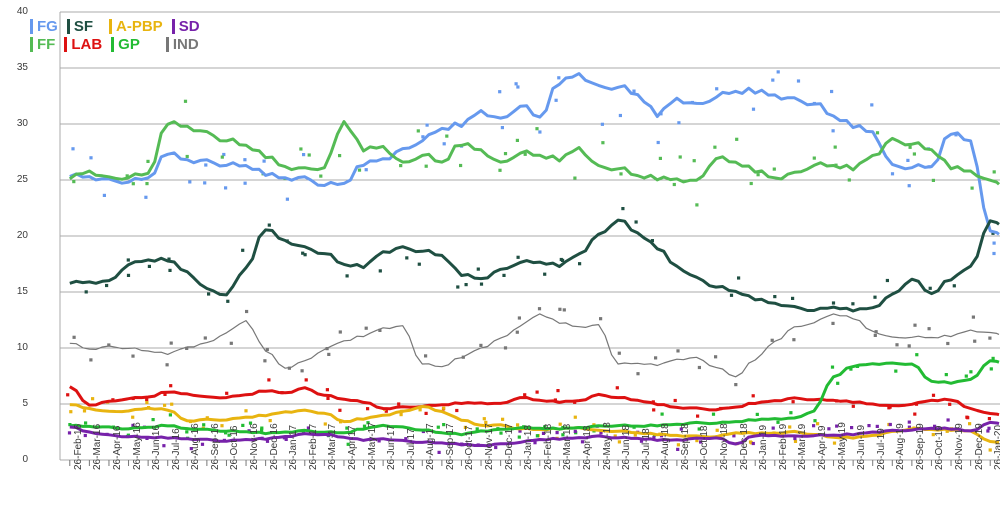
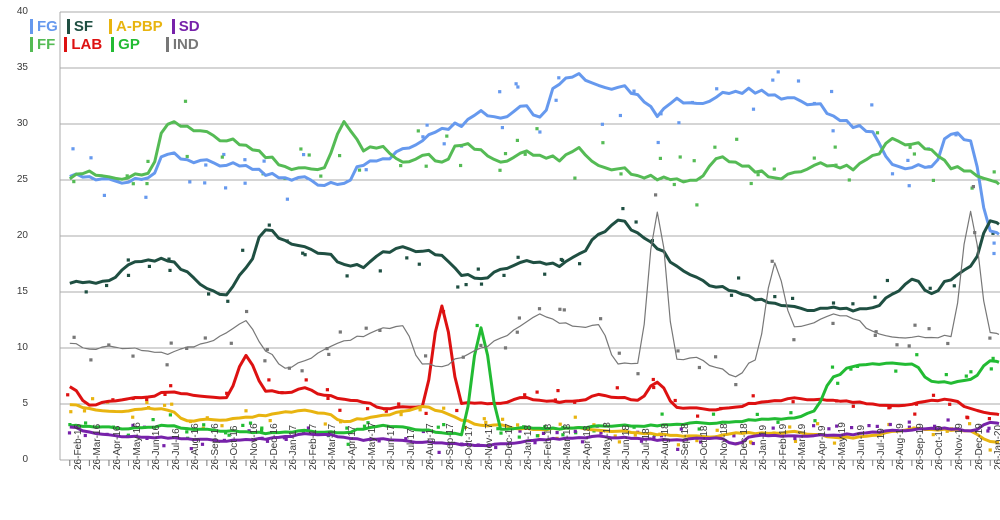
LAB/26-Nov-16: 5.8 -> 9.3
LAB/26-Sep-17: 4.9 -> 13.7
GP/26-Nov-17: 2.6 -> 11.8
LAB/26-Aug-18: 5.0 -> 7.0
IND/26-Aug-18: 8.5 -> 22.3
IND/26-Feb-19: 10.6 -> 17.6
IND/26-Dec-19: 11.6 -> 22.2
